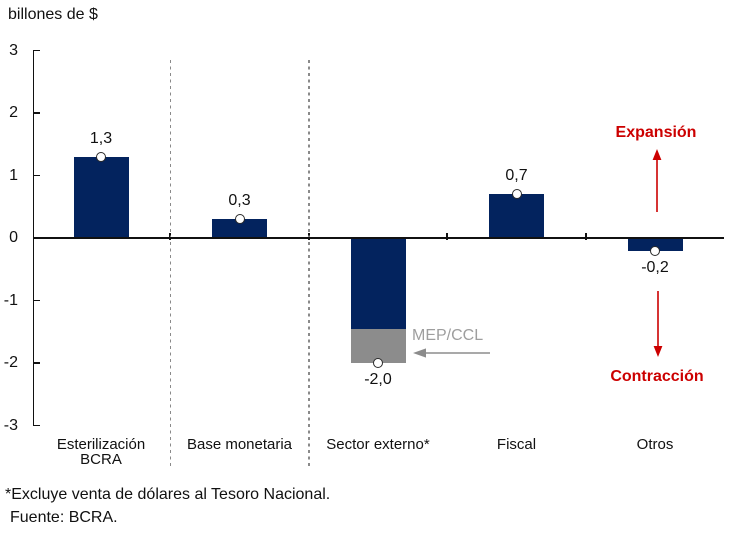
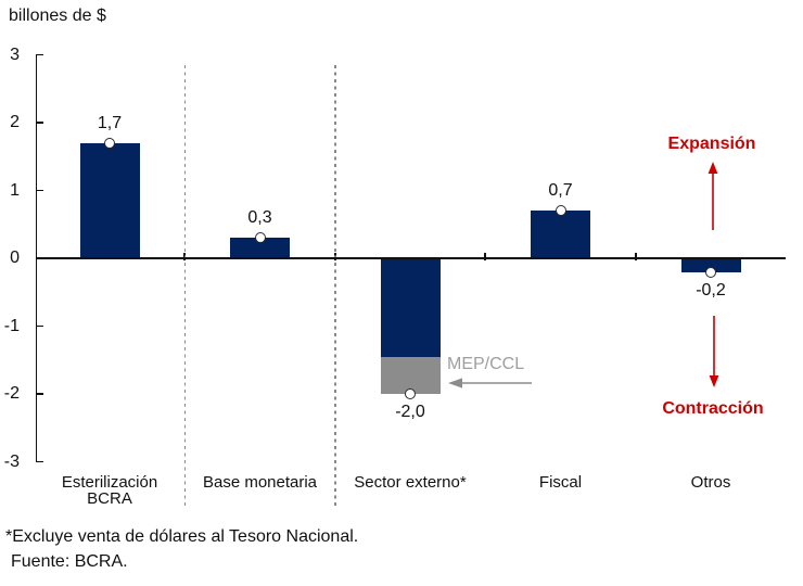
Esterilización BCRA: 1,3 -> 1,7
